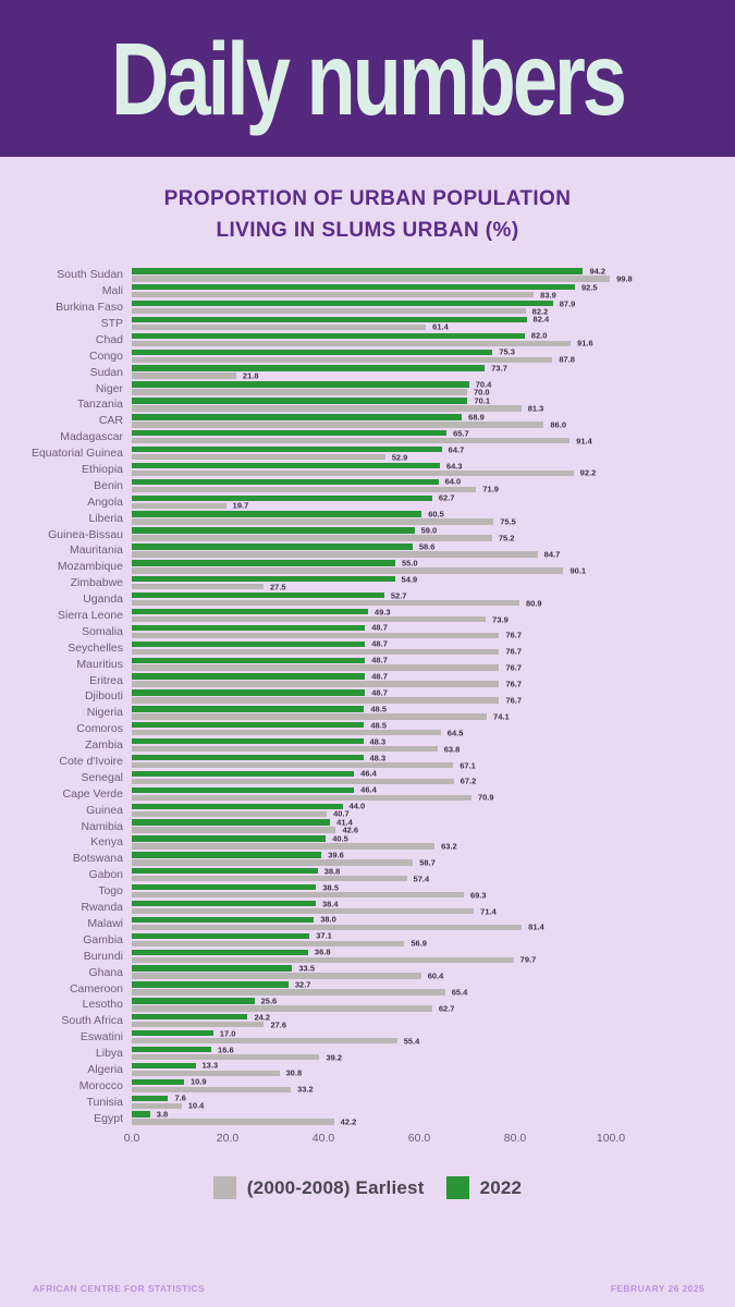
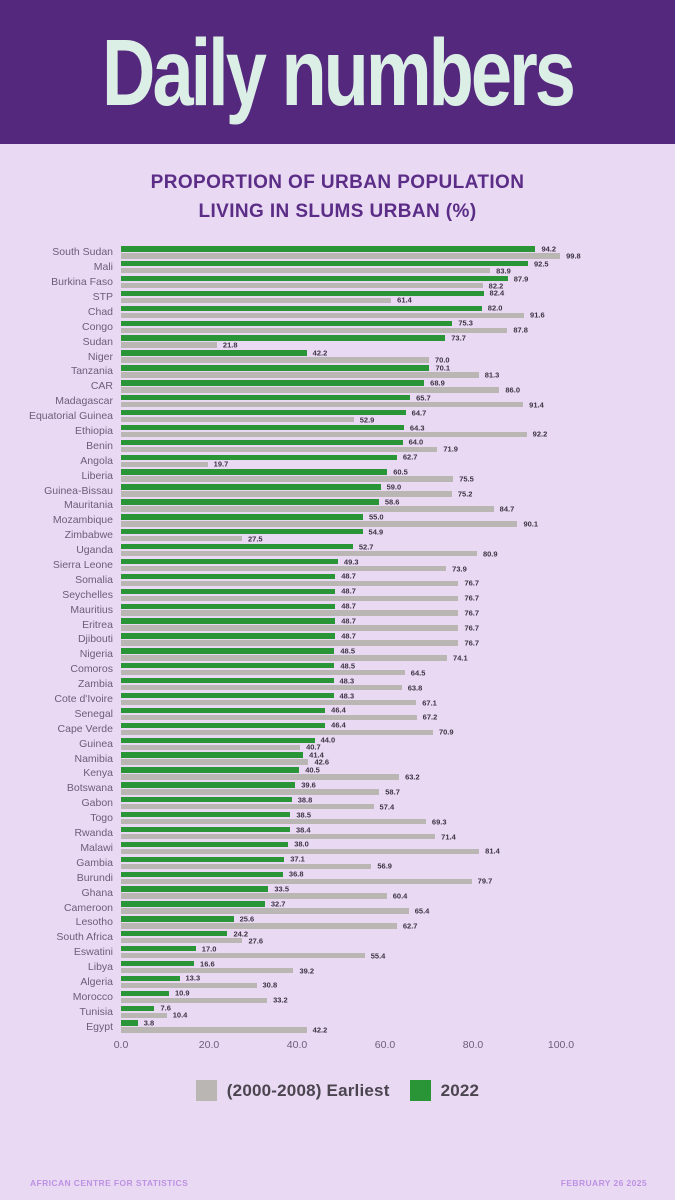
2022/Niger: 70.4 -> 42.2
